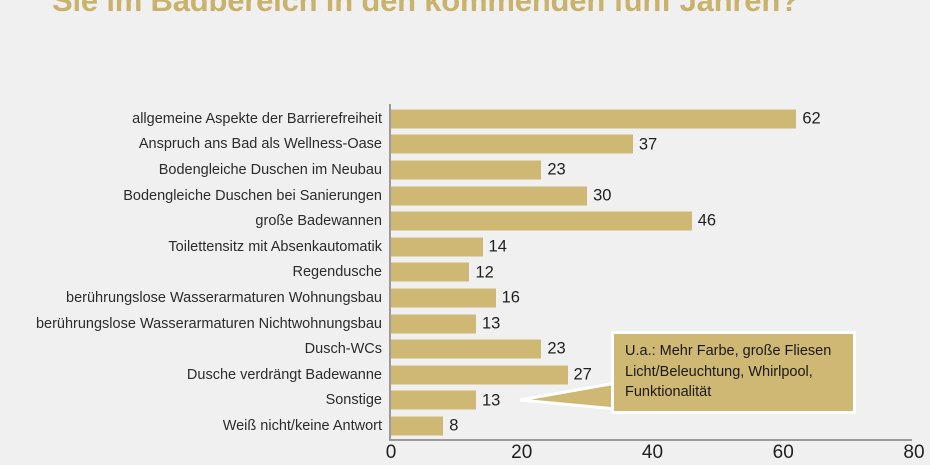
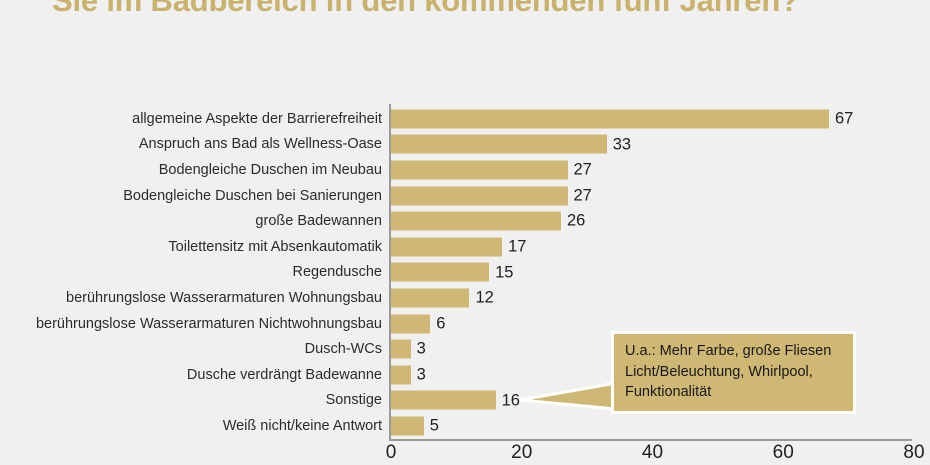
allgemeine Aspekte der Barrierefreiheit: 62 -> 67
Anspruch ans Bad als Wellness-Oase: 37 -> 33
Bodengleiche Duschen im Neubau: 23 -> 27
Bodengleiche Duschen bei Sanierungen: 30 -> 27
große Badewannen: 46 -> 26
Toilettensitz mit Absenkautomatik: 14 -> 17
Regendusche: 12 -> 15
berührungslose Wasserarmaturen Wohnungsbau: 16 -> 12
berührungslose Wasserarmaturen Nichtwohnungsbau: 13 -> 6
Dusch-WCs: 23 -> 3
Dusche verdrängt Badewanne: 27 -> 3
Sonstige: 13 -> 16
Weiß nicht/keine Antwort: 8 -> 5
